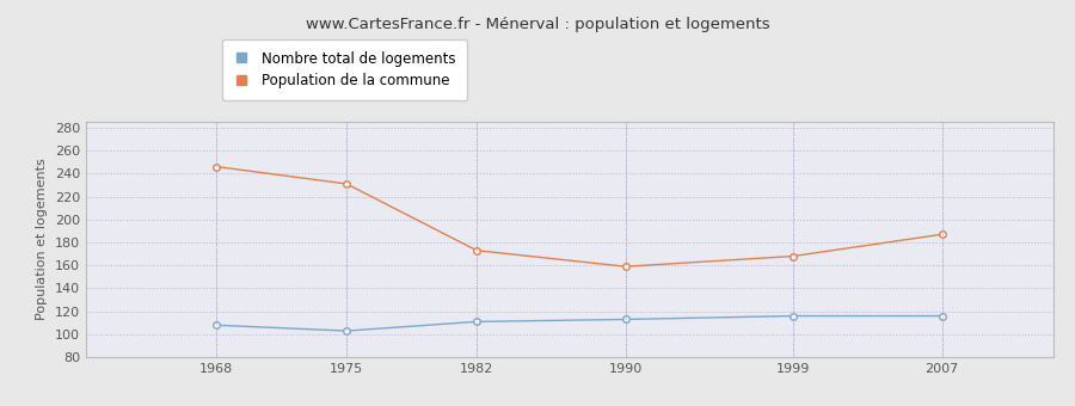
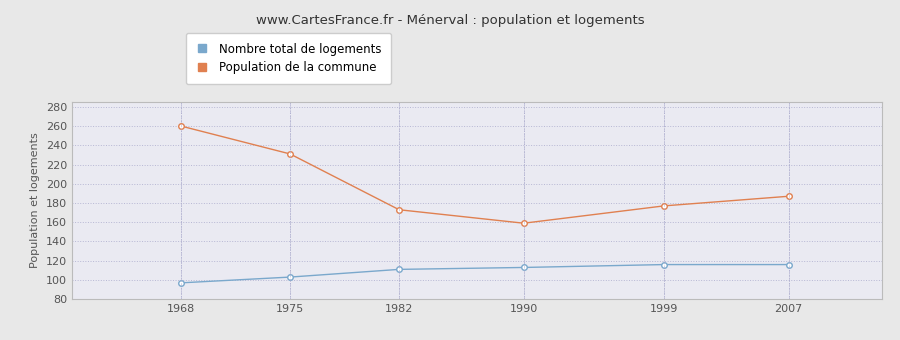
Nombre total de logements/1968: 108 -> 97
Population de la commune/1968: 246 -> 260
Population de la commune/1999: 168 -> 177
